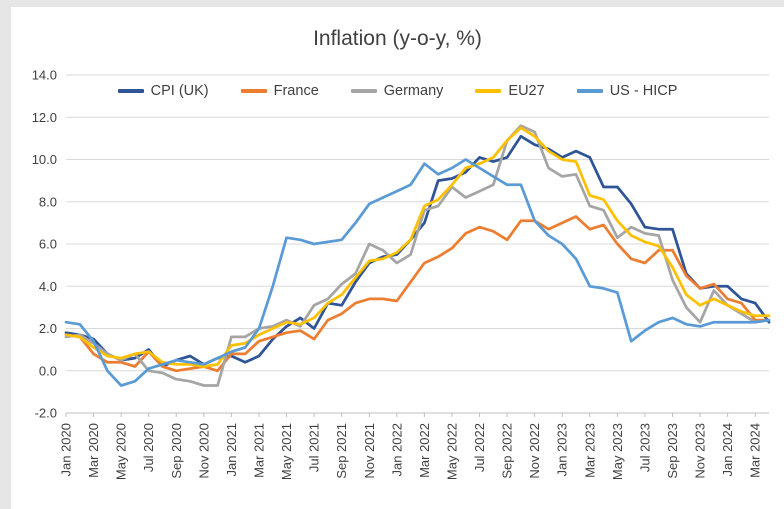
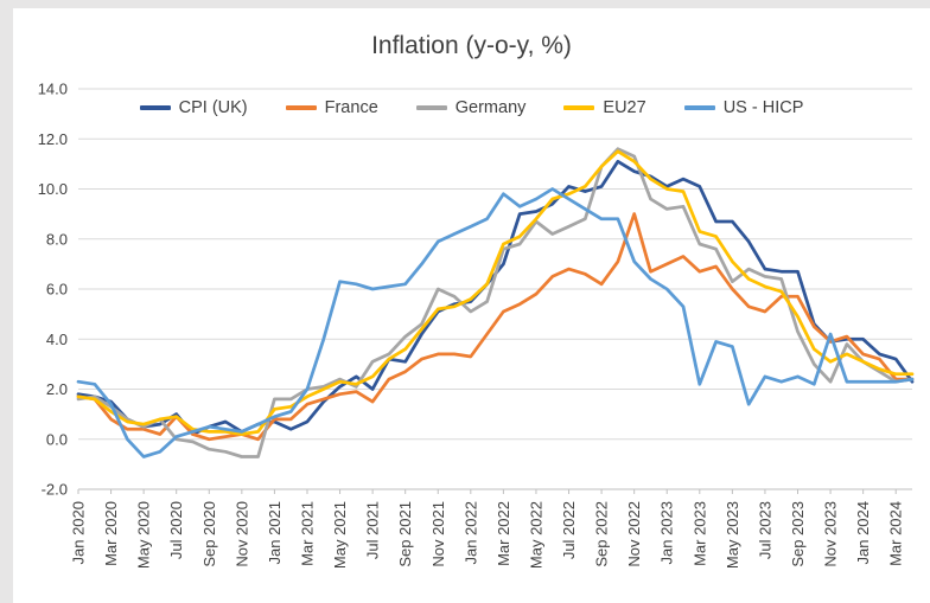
France/Nov 2022: 7.1 -> 9.0
US - HICP/Mar 2023: 4.0 -> 2.2
US - HICP/Jul 2023: 1.9 -> 2.5
US - HICP/Nov 2023: 2.1 -> 4.2
